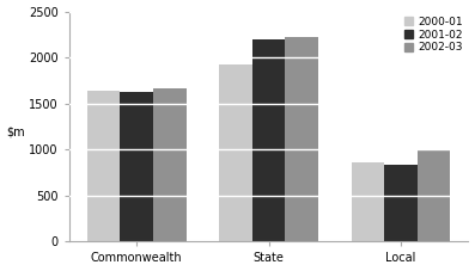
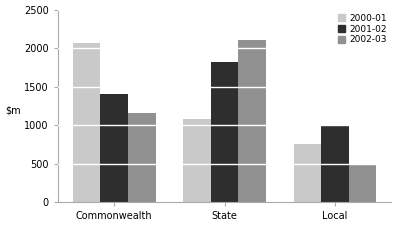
2000-01/Commonwealth: 1640 -> 2060
2001-02/Commonwealth: 1620 -> 1400
2002-03/Commonwealth: 1660 -> 1160
2000-01/State: 1920 -> 1080
2001-02/State: 2200 -> 1820
2002-03/State: 2220 -> 2100
2000-01/Local: 860 -> 760
2001-02/Local: 840 -> 1000
2002-03/Local: 1010 -> 480
